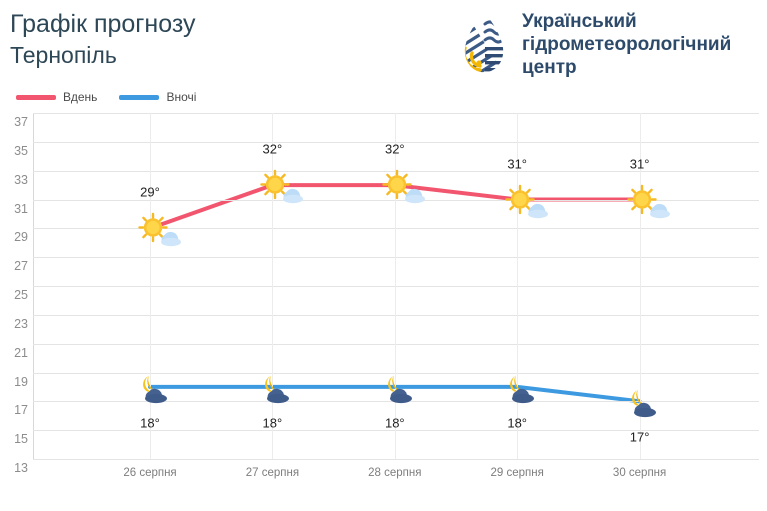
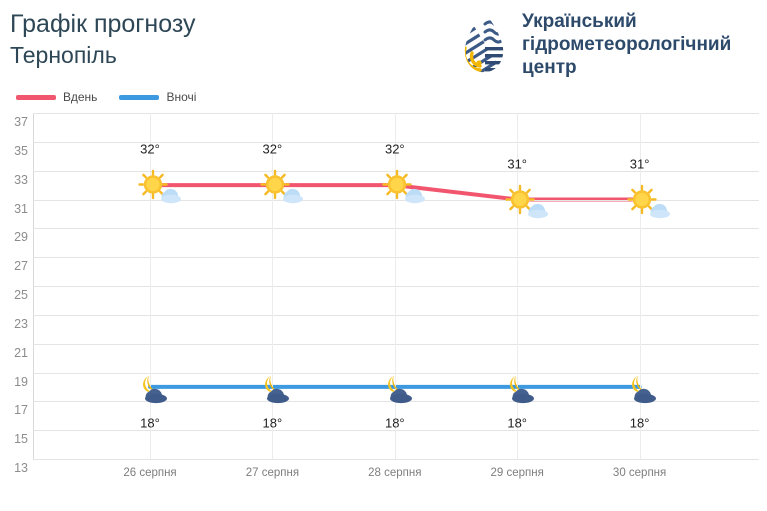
Вдень/26 серпня: 29° -> 32°
Вночі/30 серпня: 17° -> 18°
